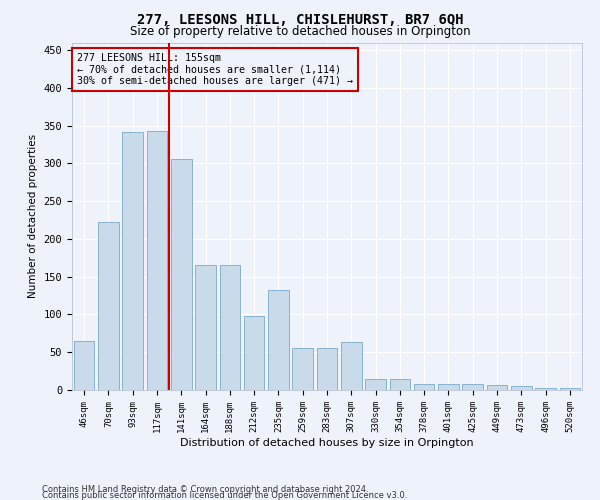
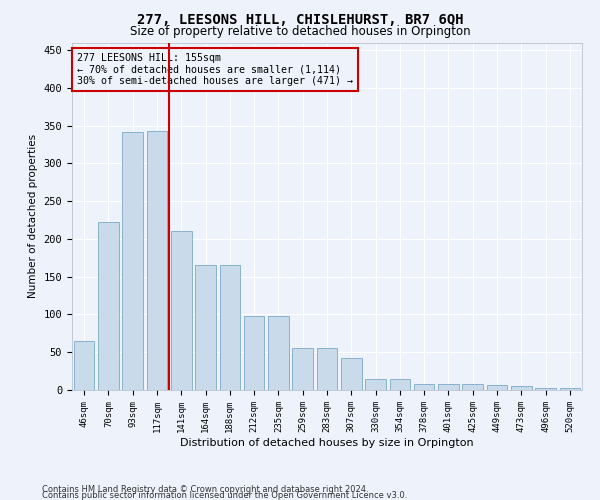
141sqm: 306 -> 210
235sqm: 132 -> 98
307sqm: 64 -> 42
